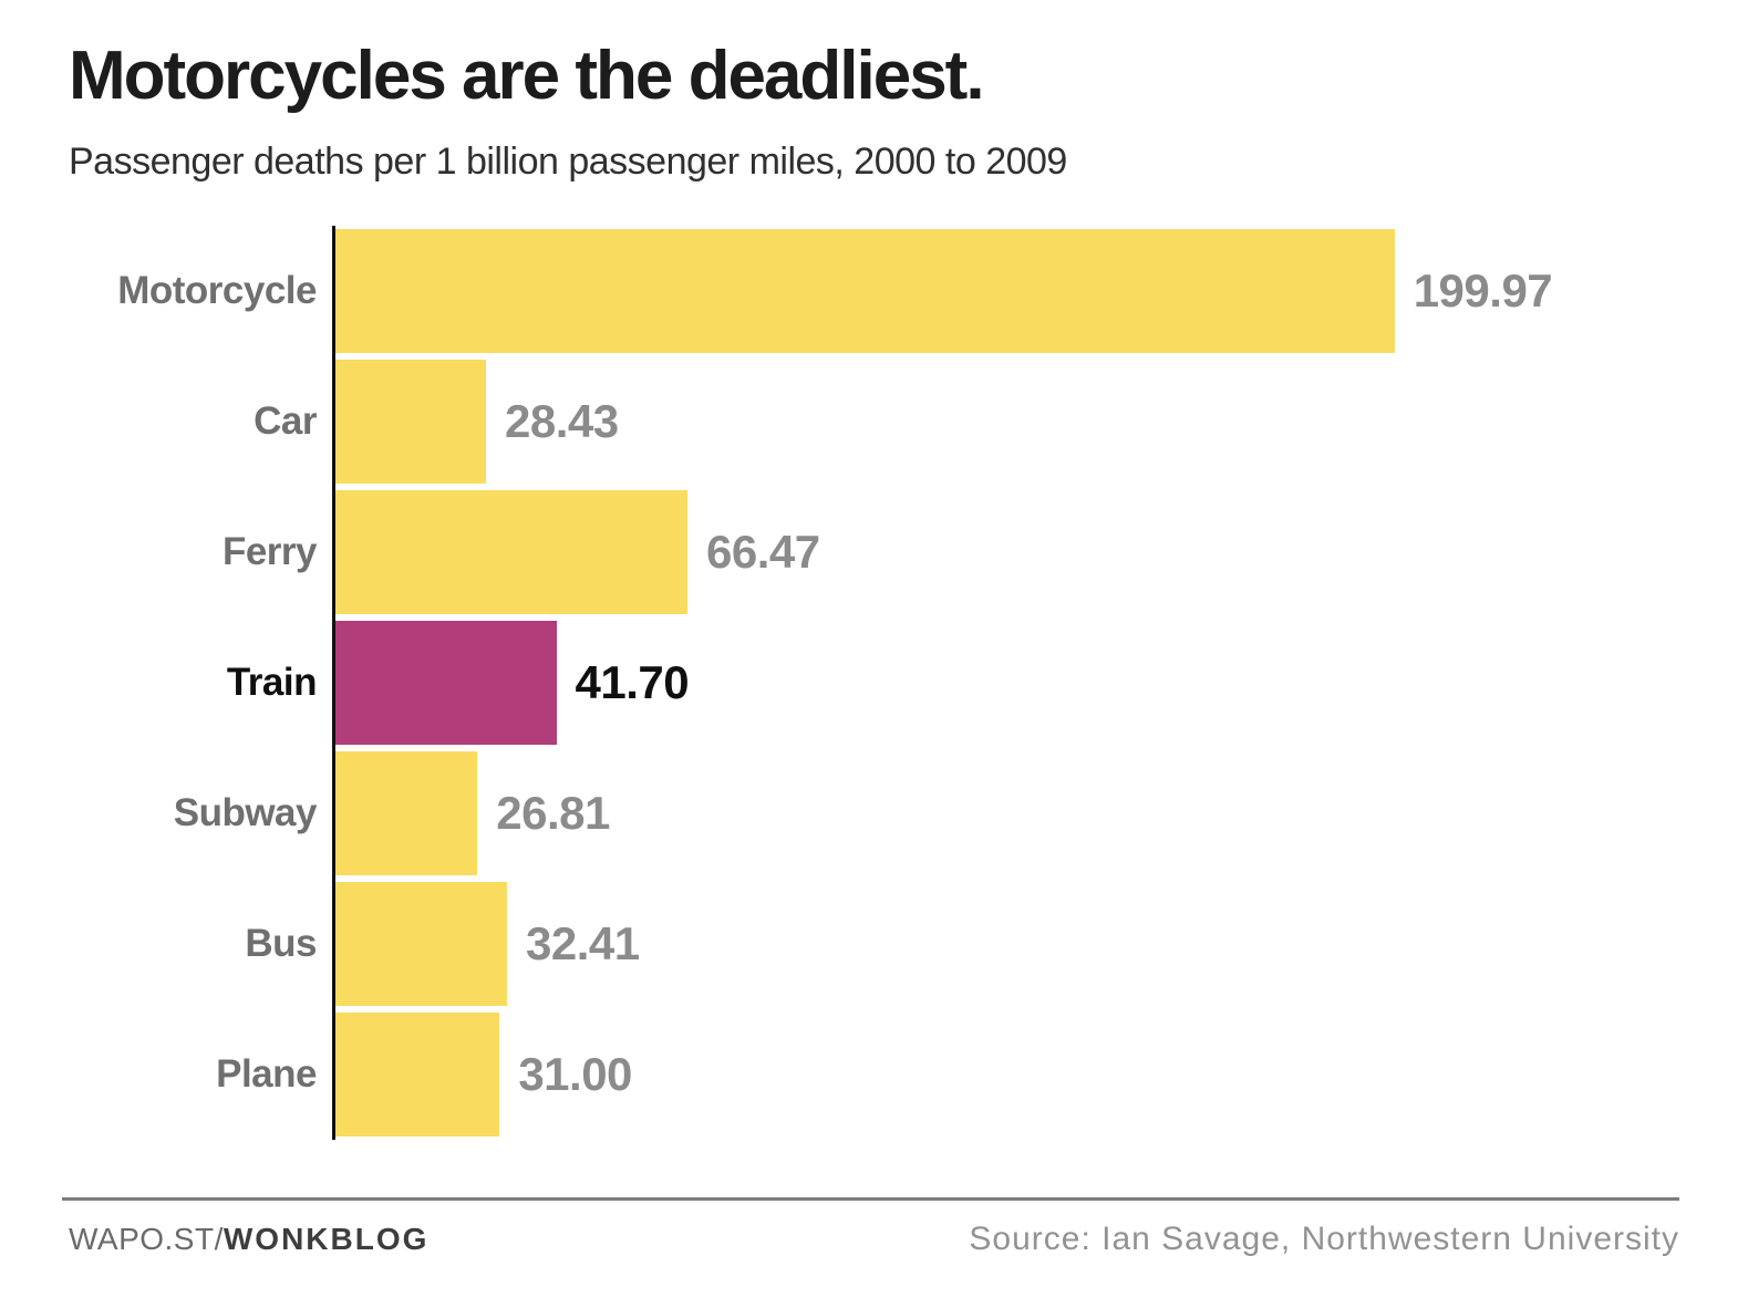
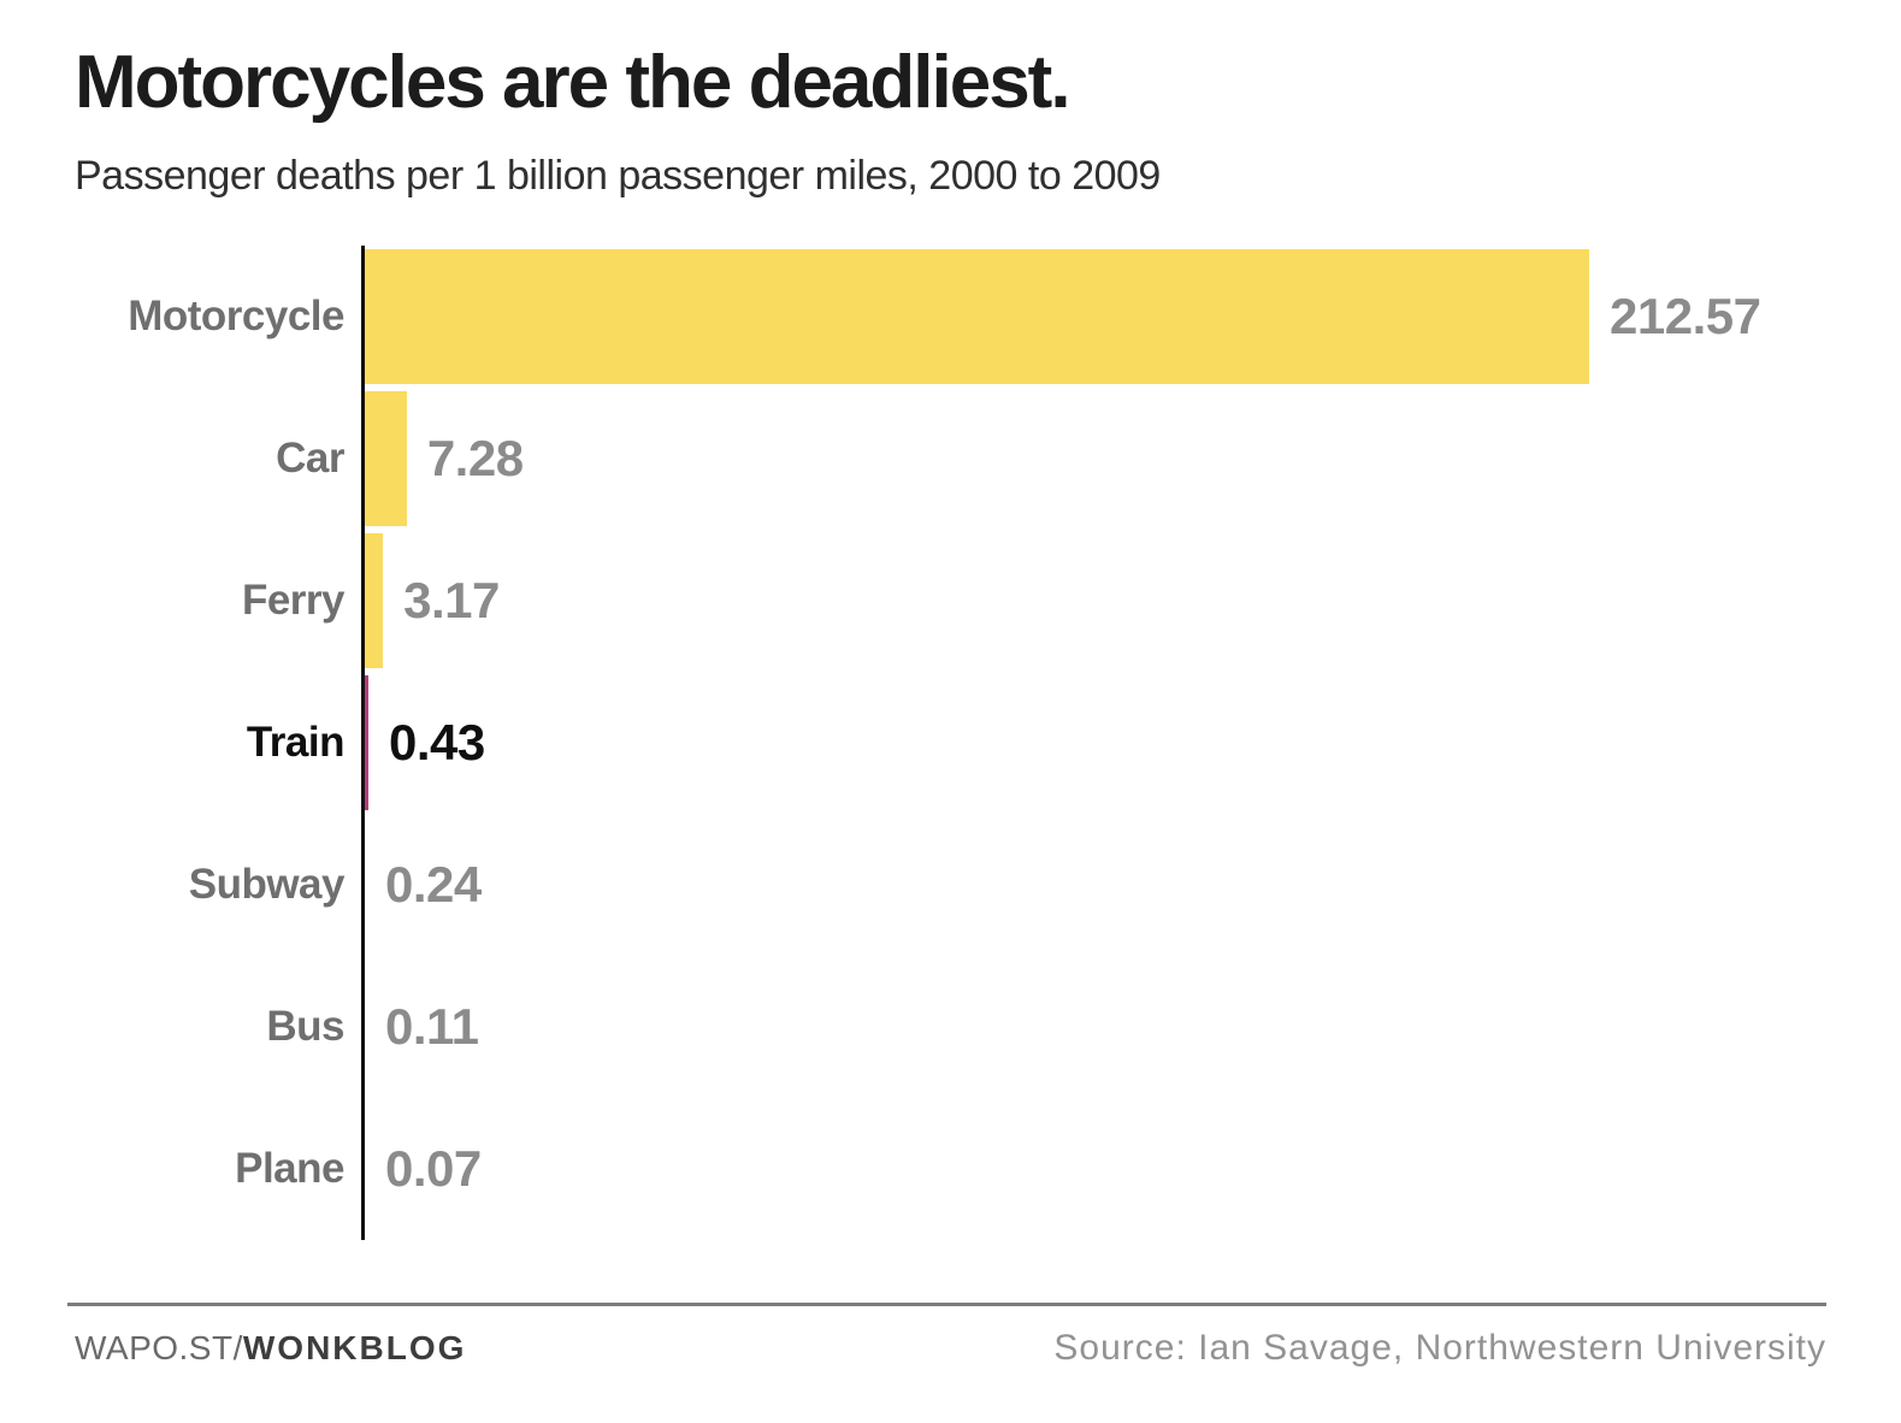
Motorcycle: 199.97 -> 212.57
Car: 28.43 -> 7.28
Ferry: 66.47 -> 3.17
Train: 41.70 -> 0.43
Subway: 26.81 -> 0.24
Bus: 32.41 -> 0.11
Plane: 31.00 -> 0.07
